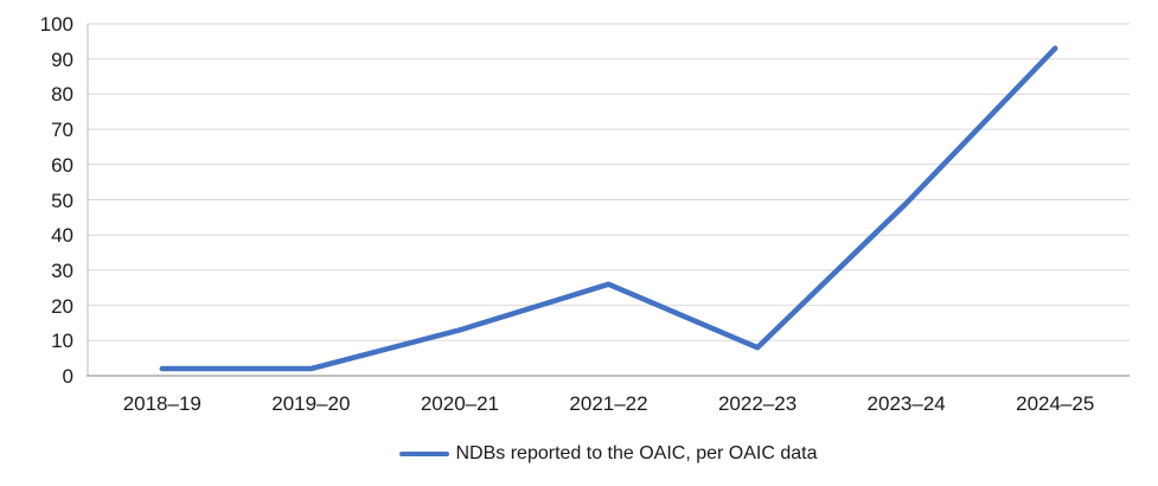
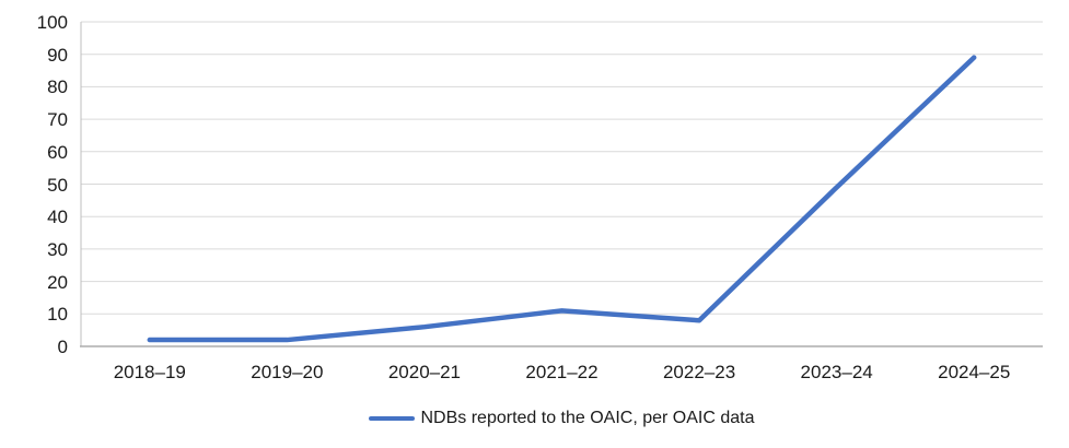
2020–21: 13 -> 6
2021–22: 26 -> 11
2024–25: 93 -> 89
